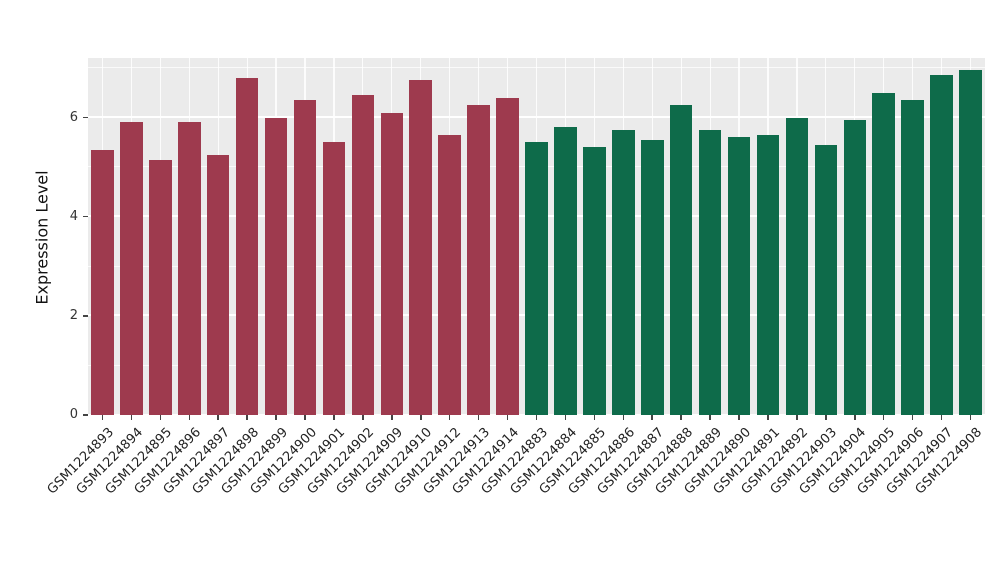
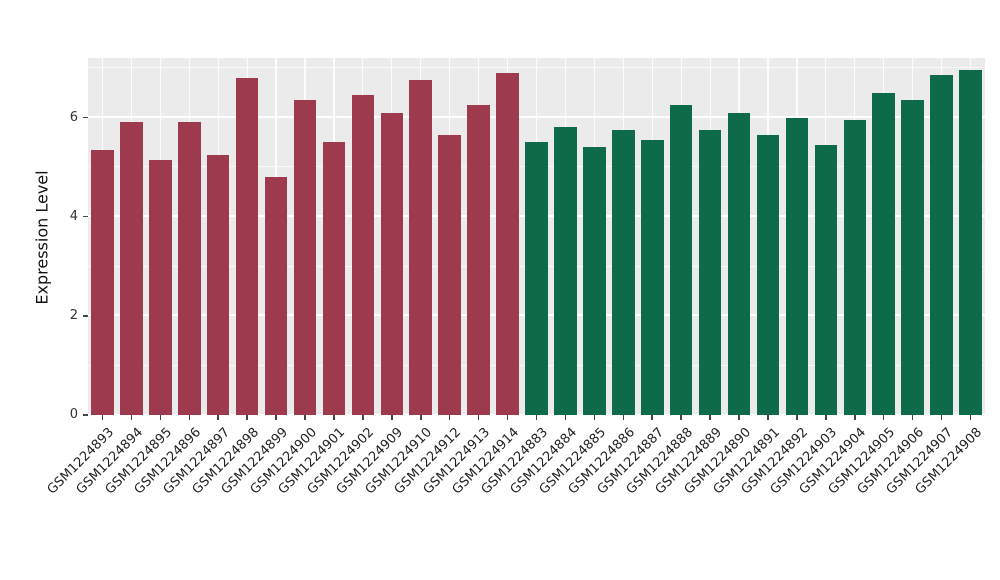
GSM1224899: 6.0 -> 4.8
GSM1224914: 6.4 -> 6.9
GSM1224890: 5.6 -> 6.1
